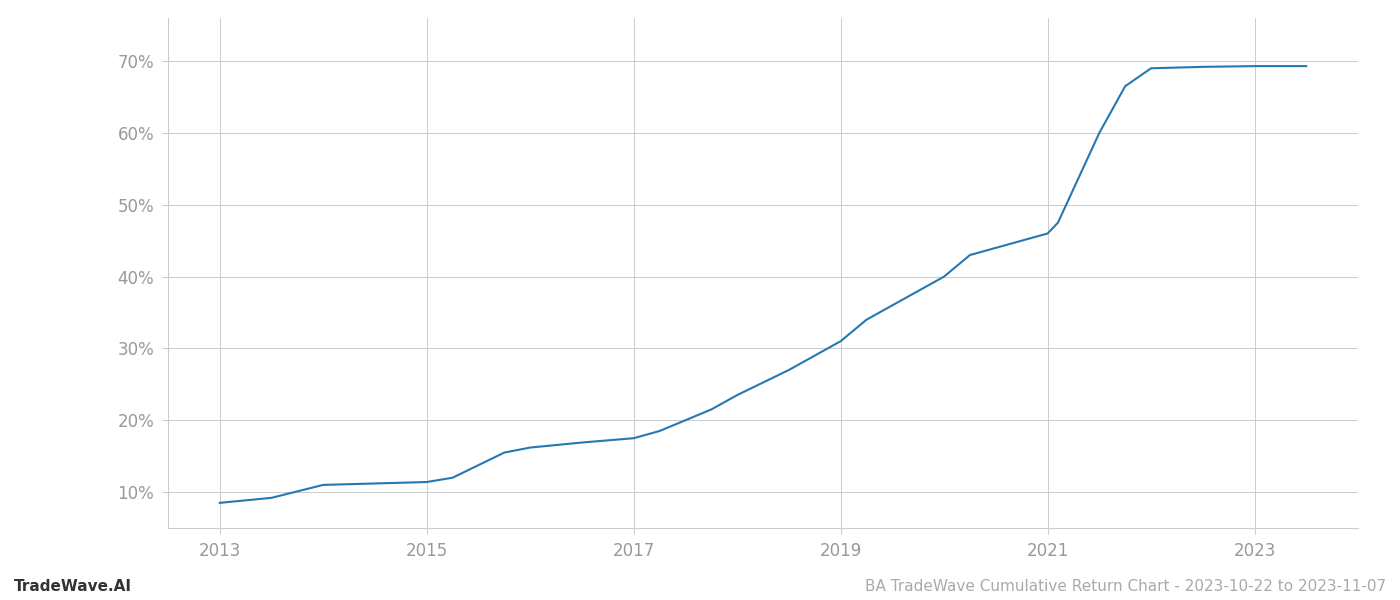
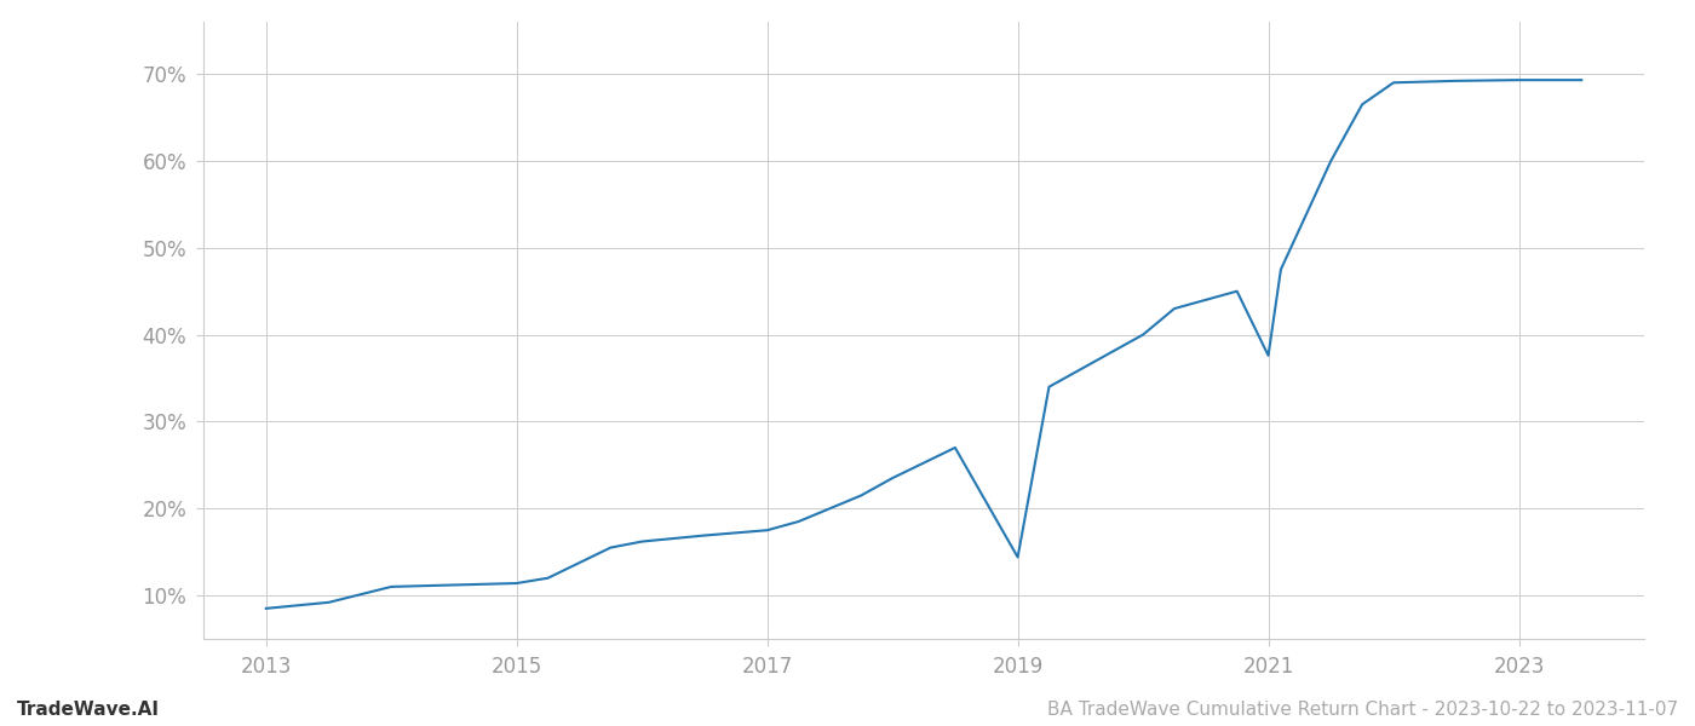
2019: 31.0% -> 14.4%
2021: 46.0% -> 37.6%
